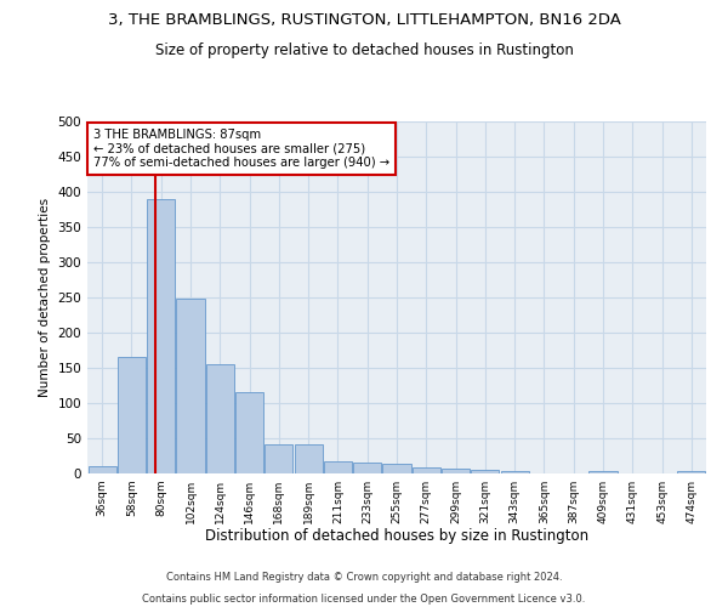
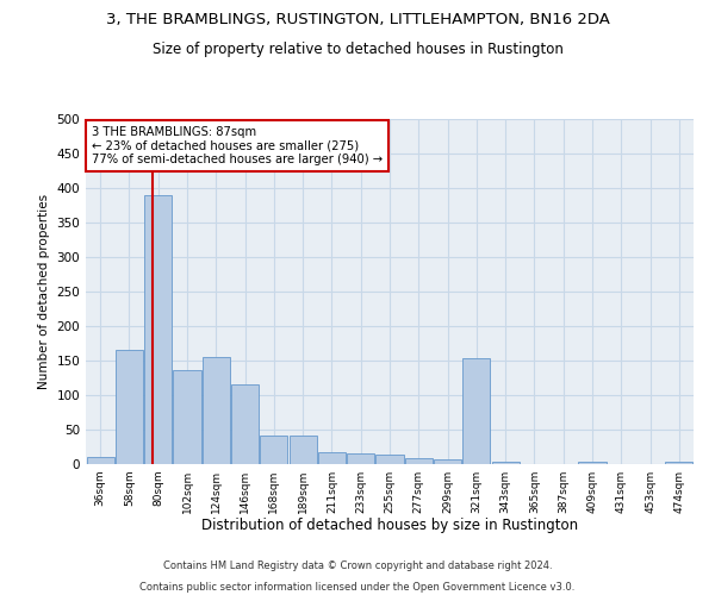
102sqm: 248 -> 136
321sqm: 5 -> 154
